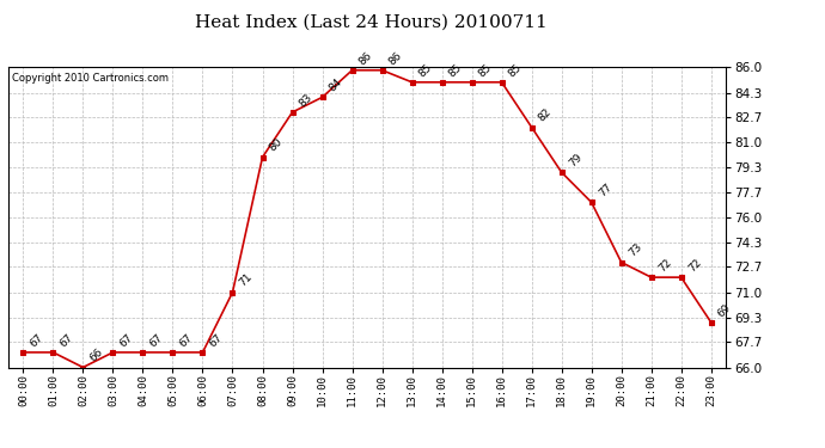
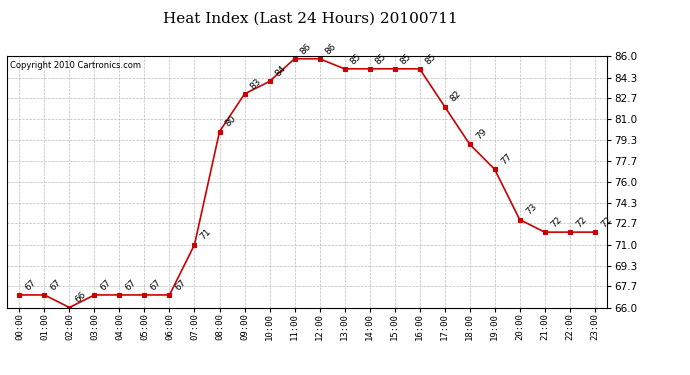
23:00: 69 -> 72
